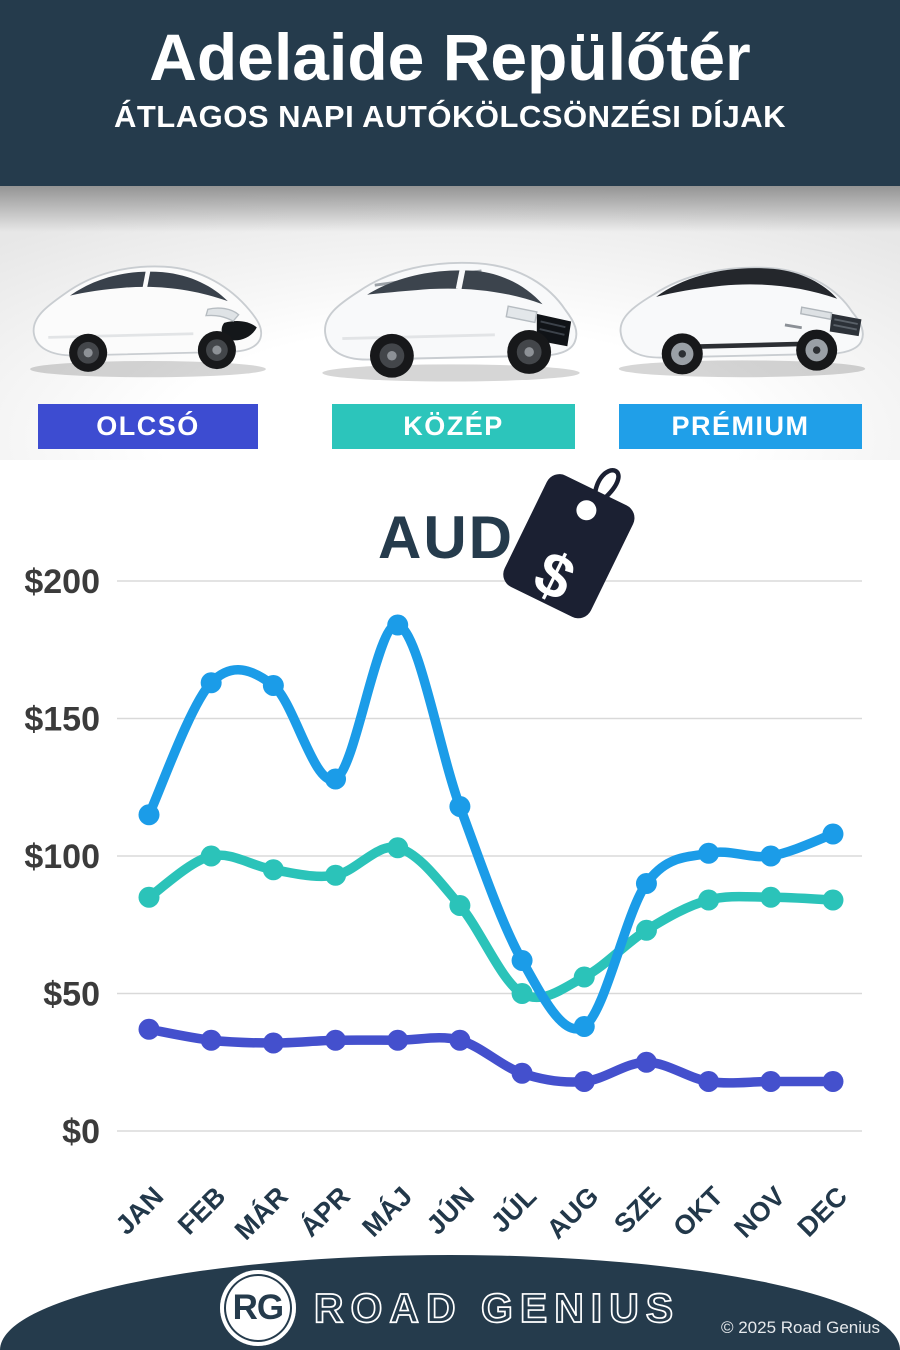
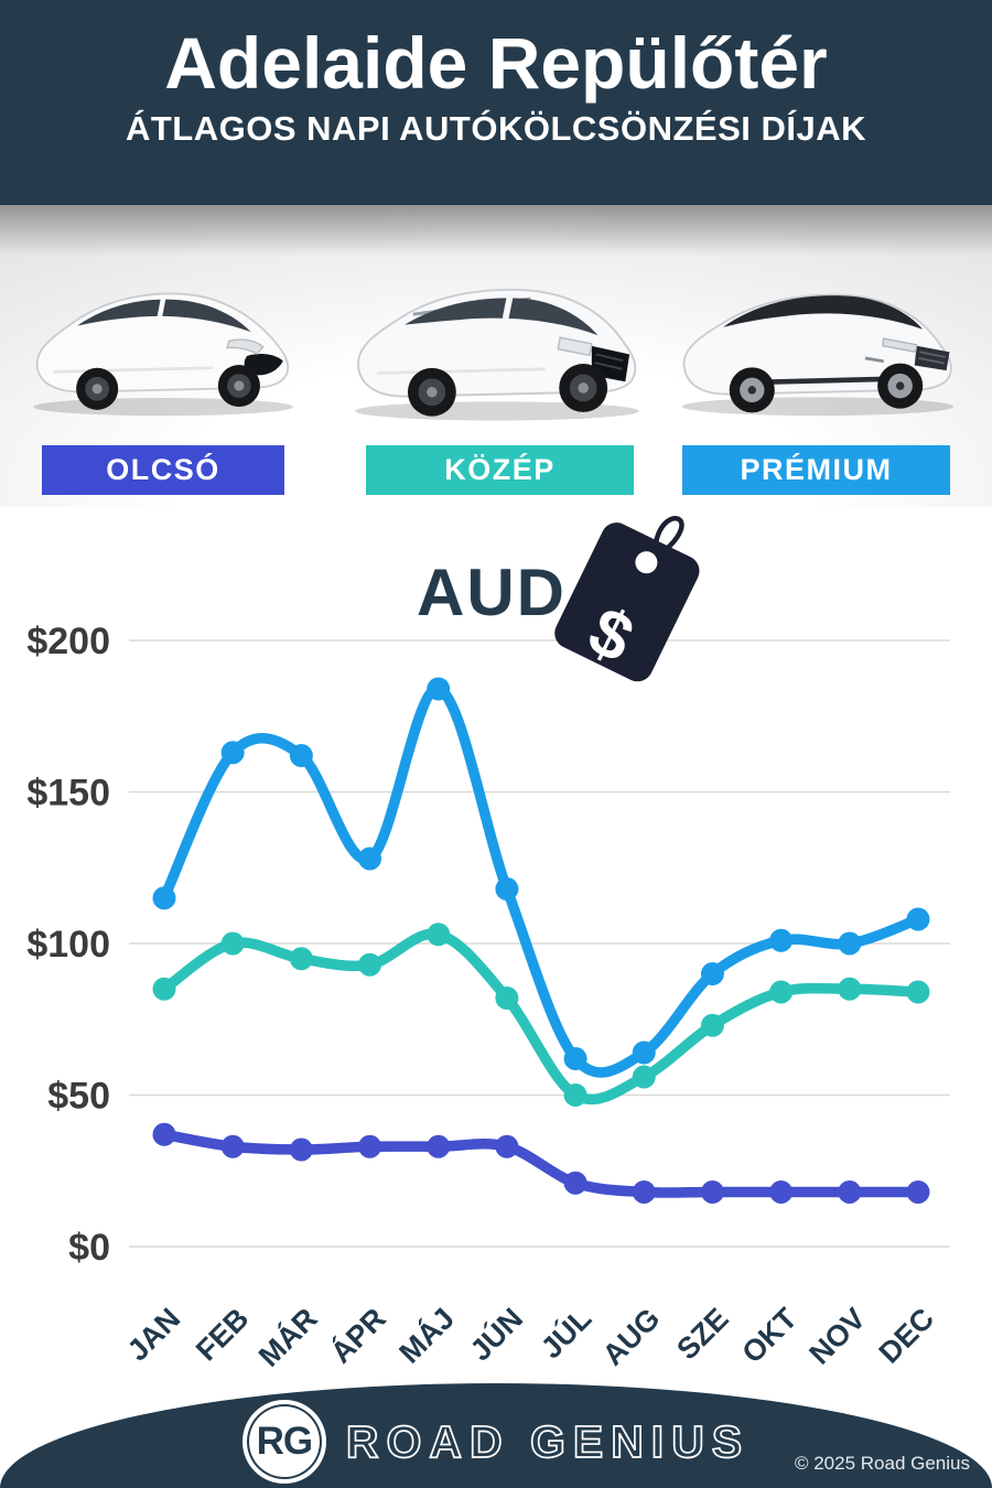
PRÉMIUM/AUG: $38 -> $64
OLCSÓ/SZE: $25 -> $18
